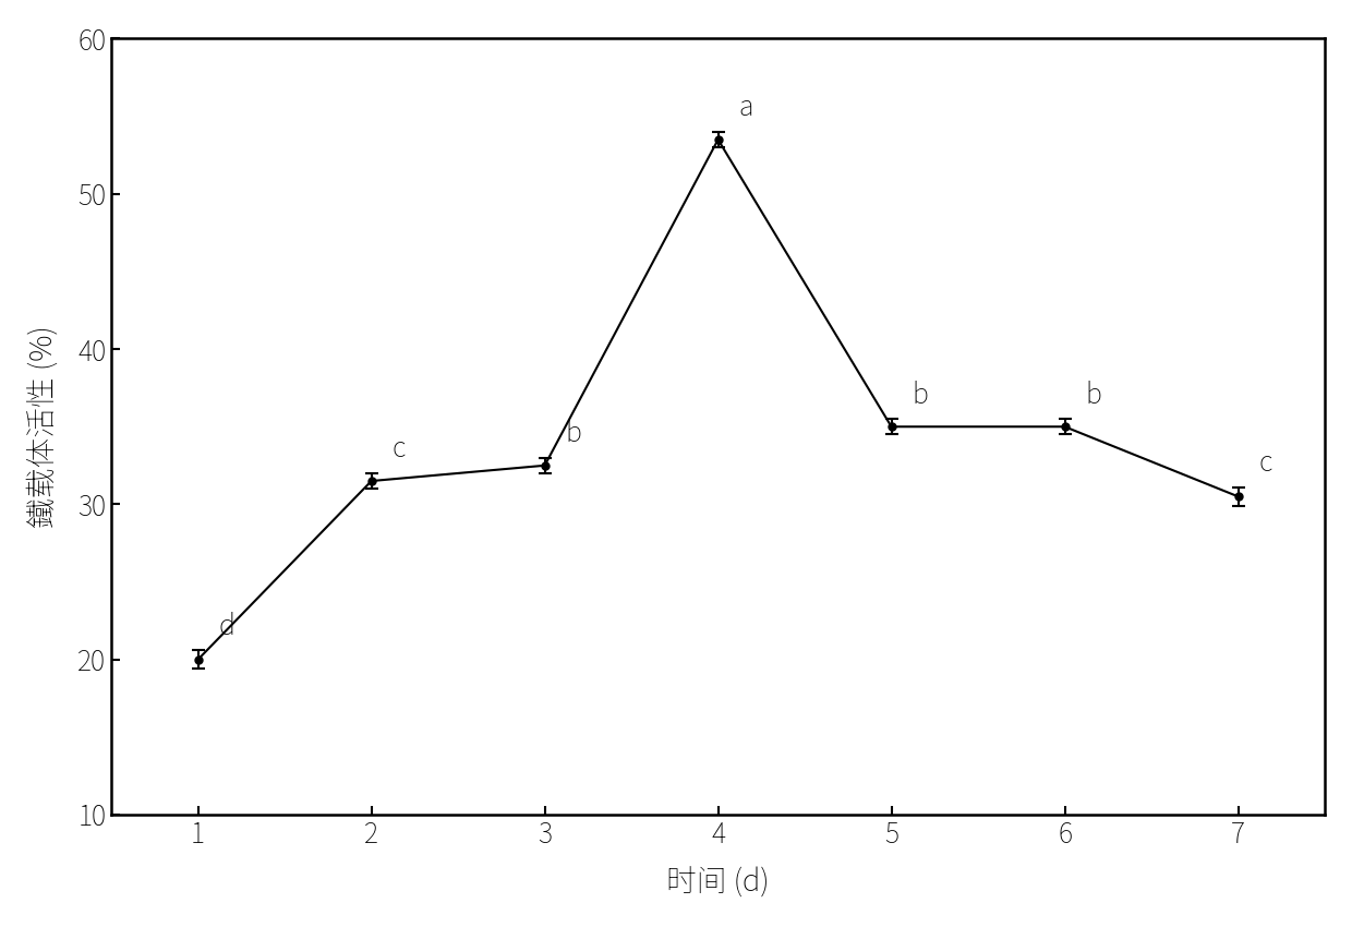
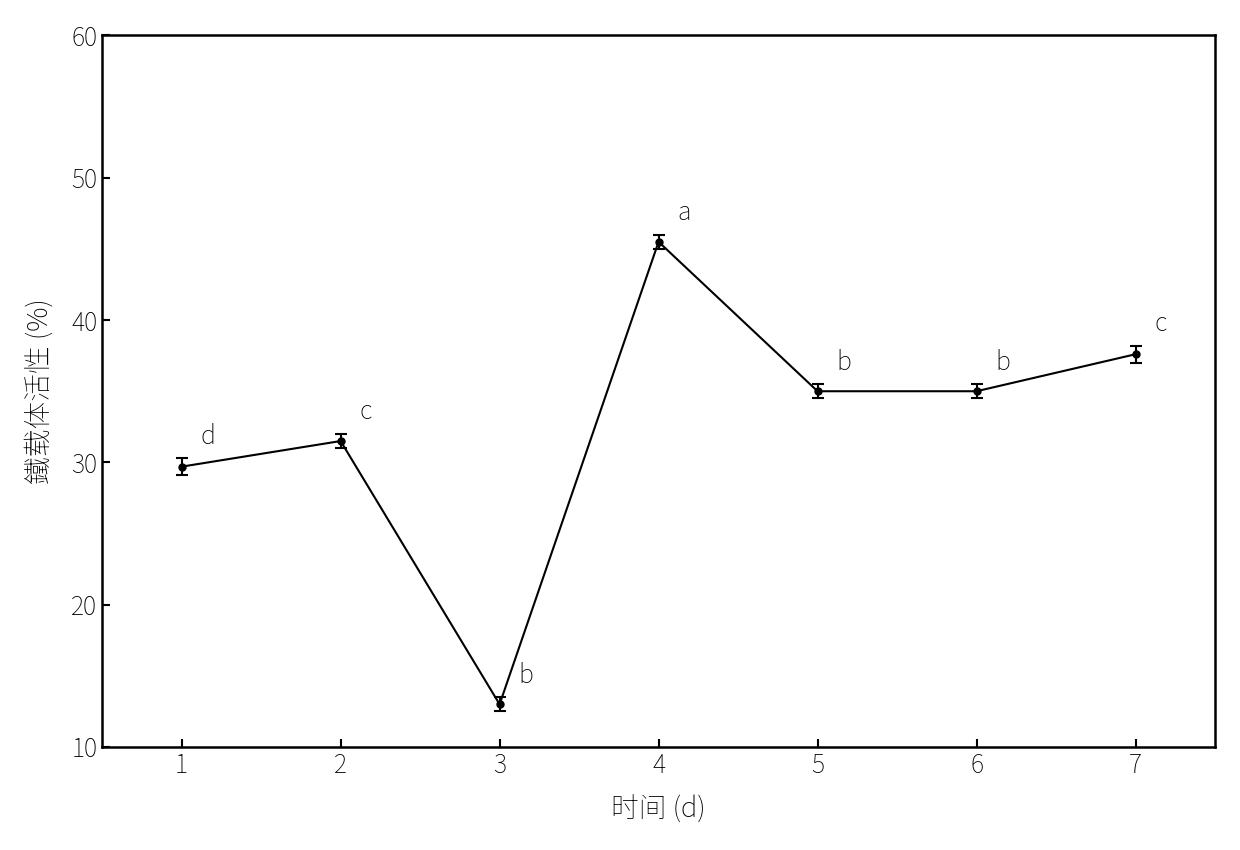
1: 20.0 -> 29.7
3: 32.5 -> 13.0
4: 53.5 -> 45.5
7: 30.5 -> 37.6
